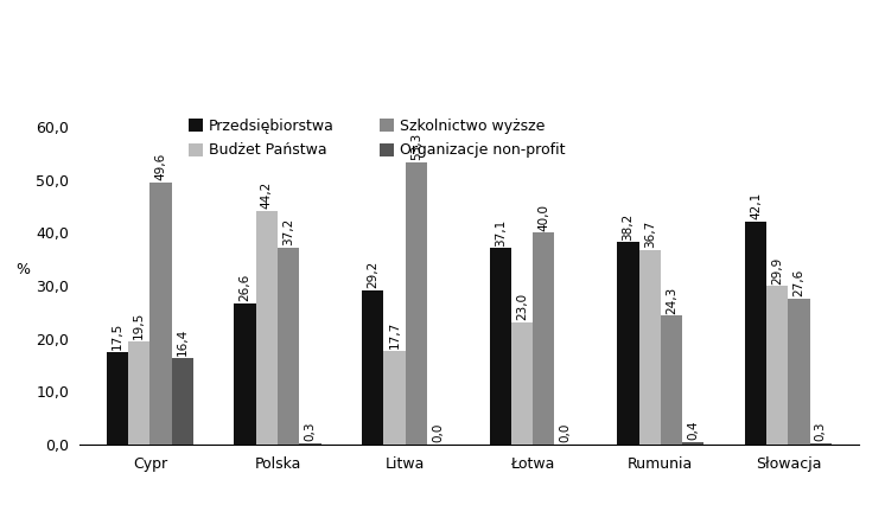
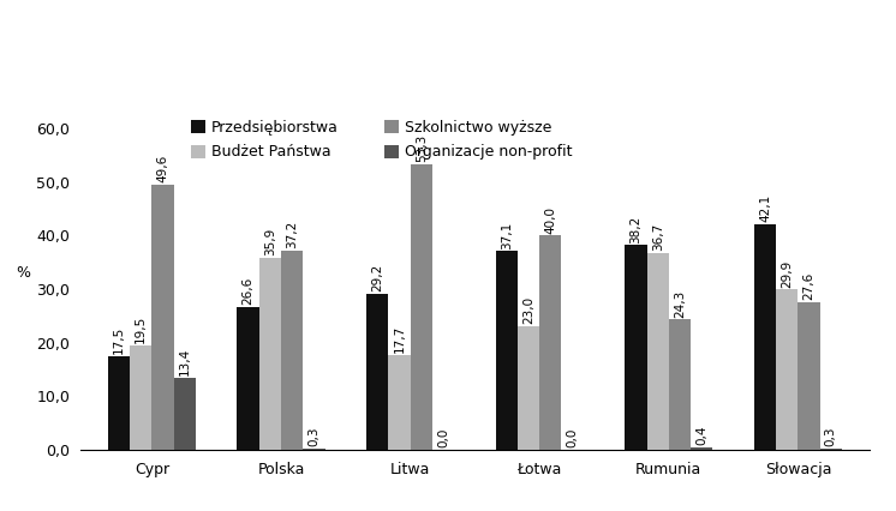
Organizacje non-profit/Cypr: 16,4 -> 13,4
Budżet Państwa/Polska: 44,2 -> 35,9
